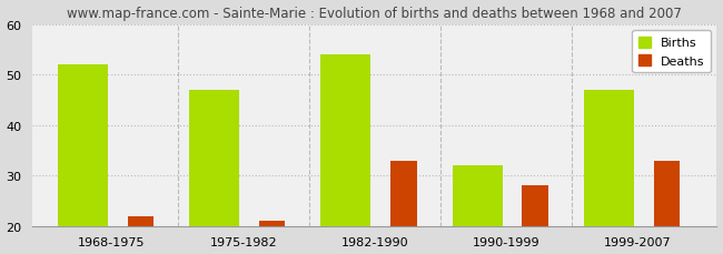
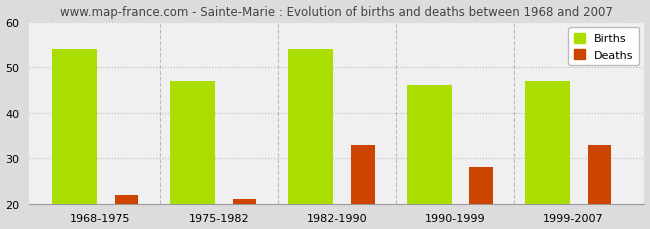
Births/1968-1975: 52 -> 54
Births/1990-1999: 32 -> 46
